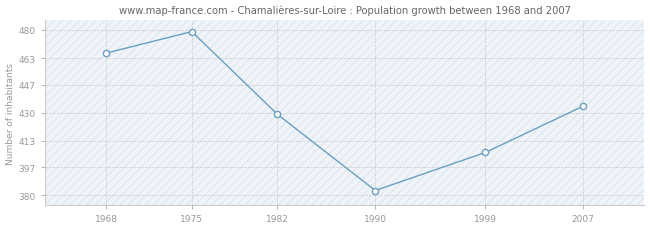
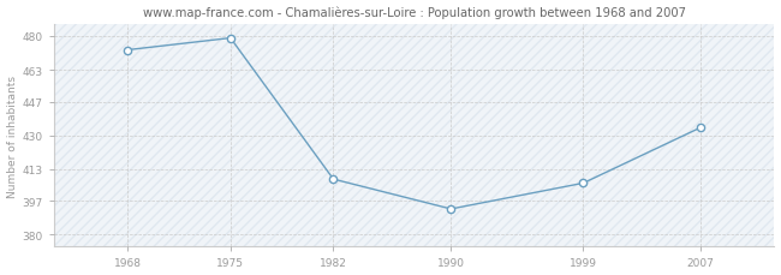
1968: 466 -> 473
1982: 429 -> 408
1990: 383 -> 393
